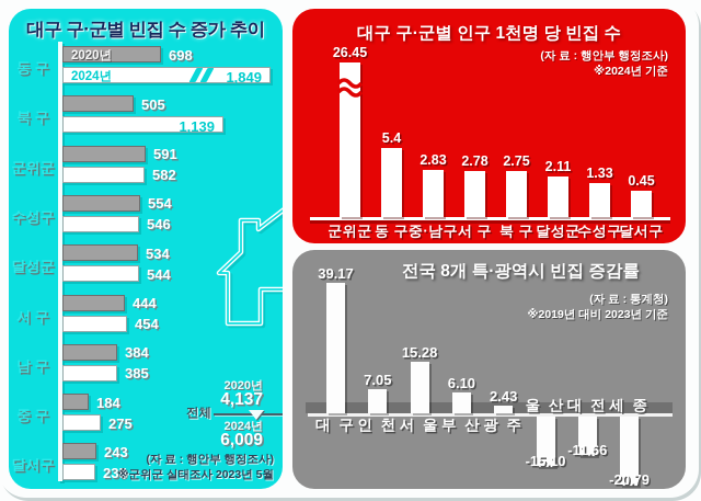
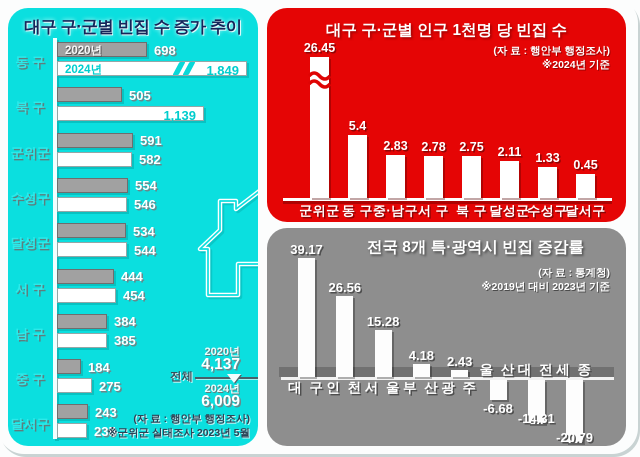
전국 8개 특·광역시 빈집 증감률/인 천: 7.05 -> 26.56
전국 8개 특·광역시 빈집 증감률/부 산: 6.10 -> 4.18
전국 8개 특·광역시 빈집 증감률/울 산: -15.10 -> -6.68
전국 8개 특·광역시 빈집 증감률/대 전: -11.66 -> -14.31
